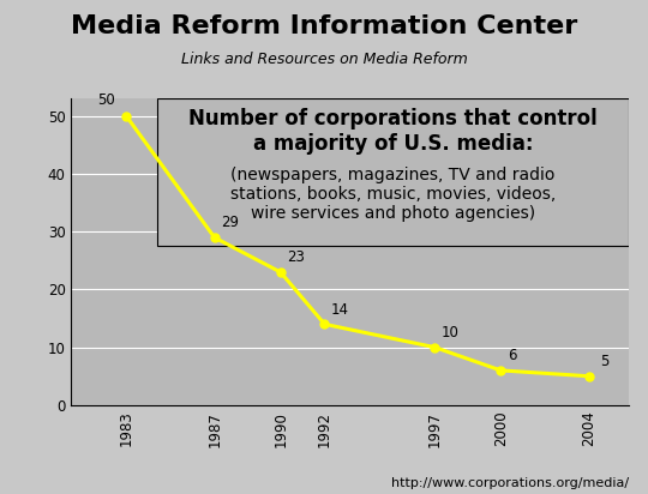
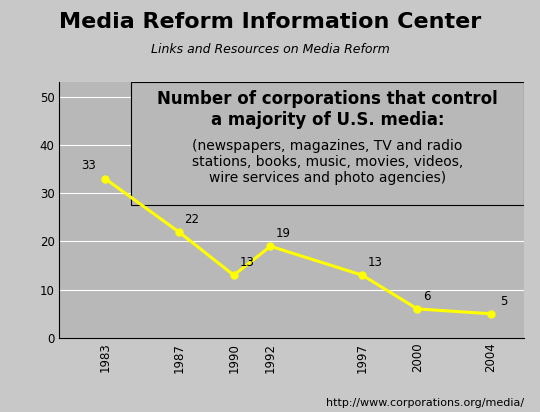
1983: 50 -> 33
1987: 29 -> 22
1990: 23 -> 13
1992: 14 -> 19
1997: 10 -> 13
